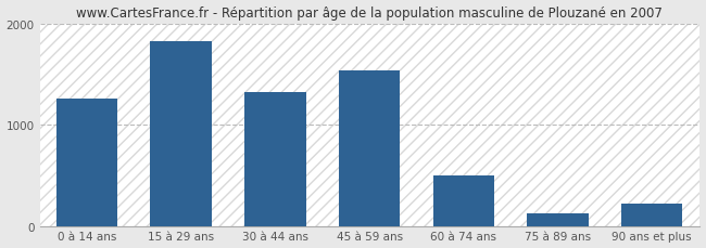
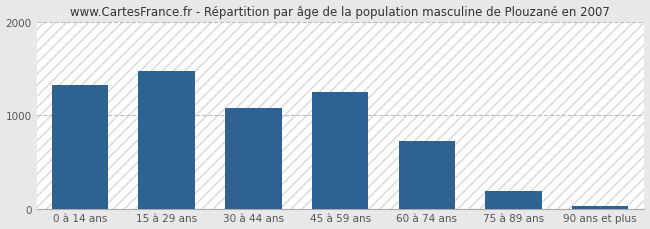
0 à 14 ans: 1260 -> 1320
15 à 29 ans: 1820 -> 1470
30 à 44 ans: 1320 -> 1080
45 à 59 ans: 1540 -> 1250
60 à 74 ans: 500 -> 720
75 à 89 ans: 120 -> 180
90 ans et plus: 220 -> 20
